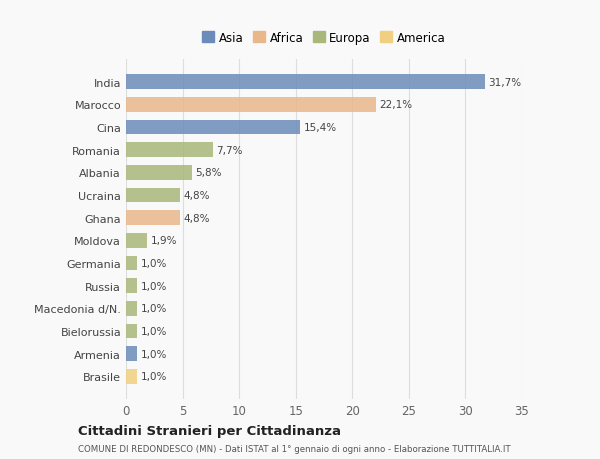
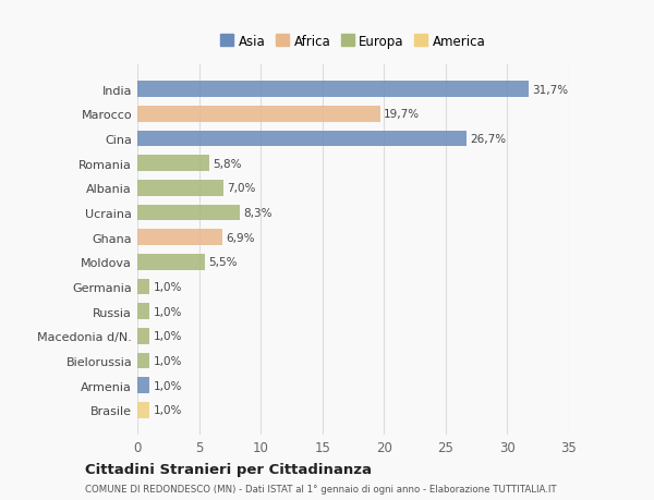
Marocco: 22,1% -> 19,7%
Cina: 15,4% -> 26,7%
Romania: 7,7% -> 5,8%
Albania: 5,8% -> 7,0%
Ucraina: 4,8% -> 8,3%
Ghana: 4,8% -> 6,9%
Moldova: 1,9% -> 5,5%
